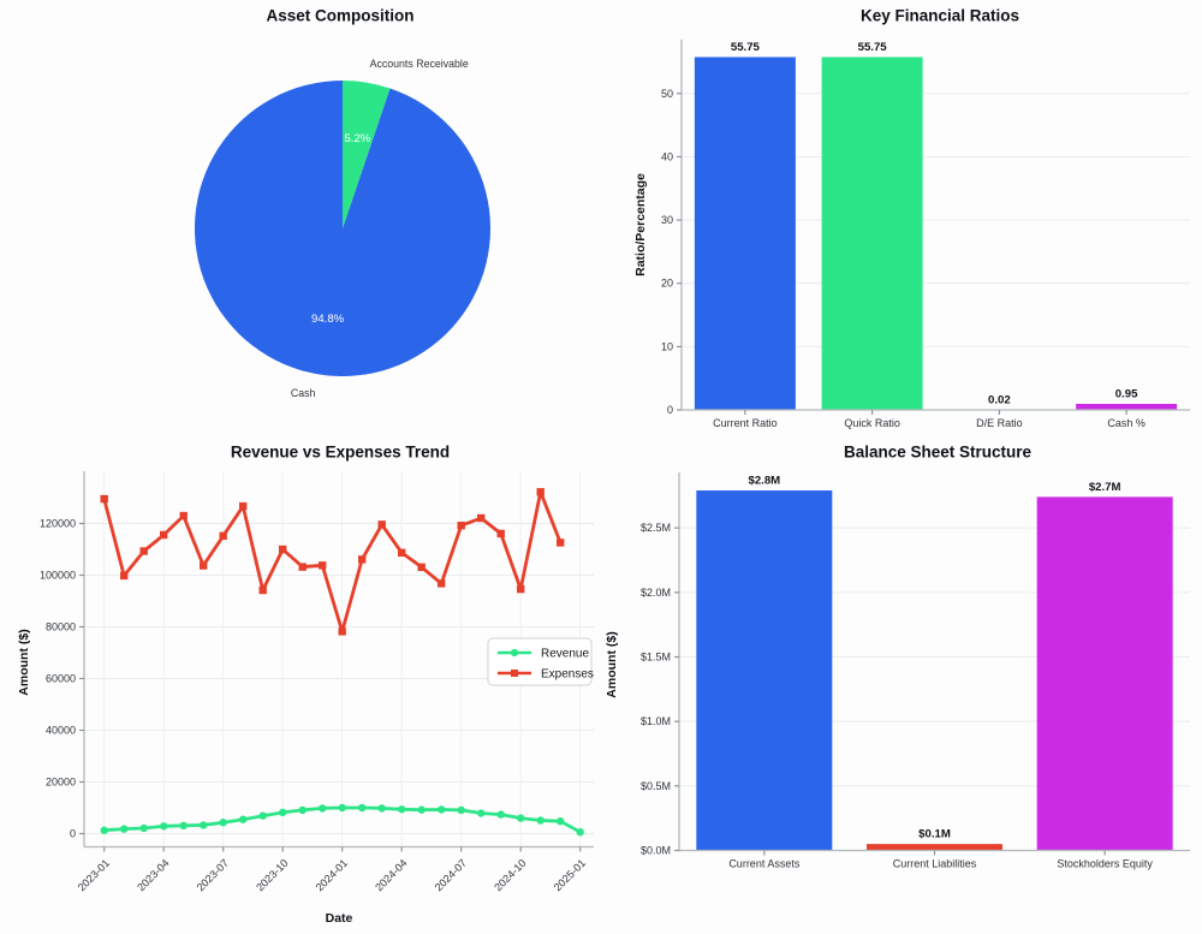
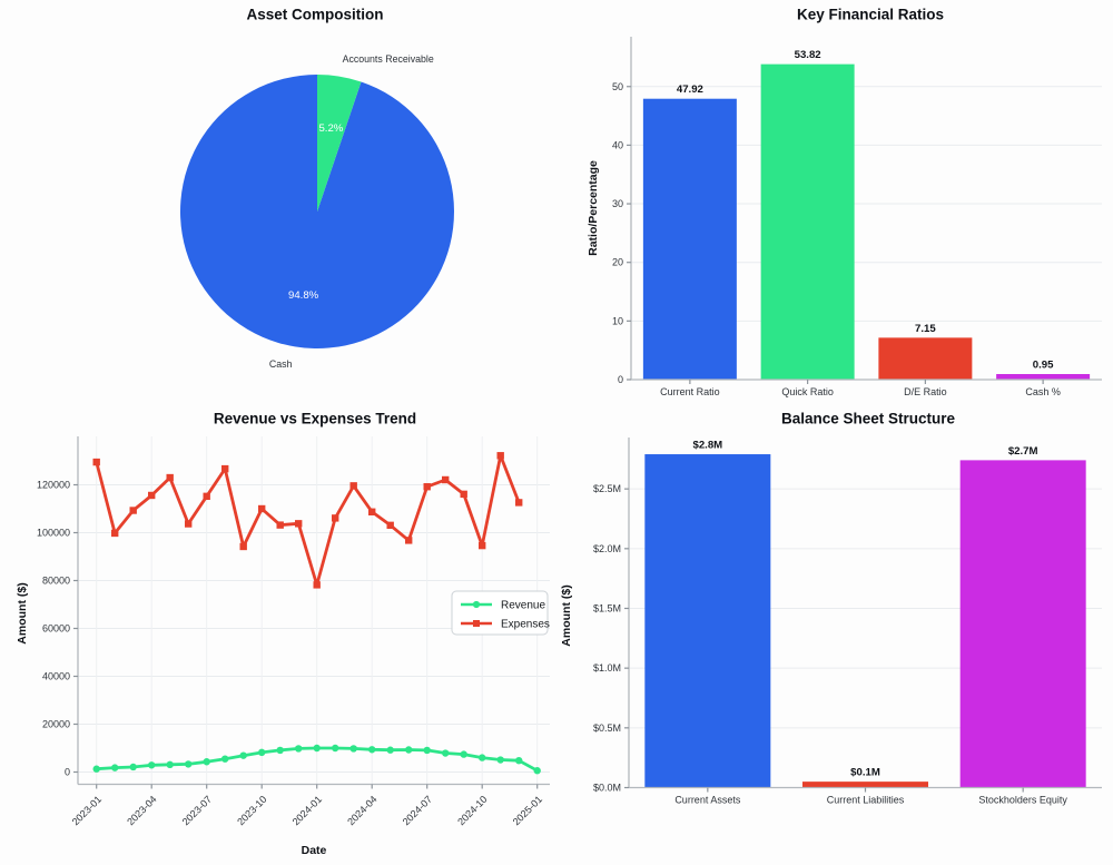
Key Financial Ratios/Current Ratio: 55.75 -> 47.92
Key Financial Ratios/Quick Ratio: 55.75 -> 53.82
Key Financial Ratios/D/E Ratio: 0.02 -> 7.15
